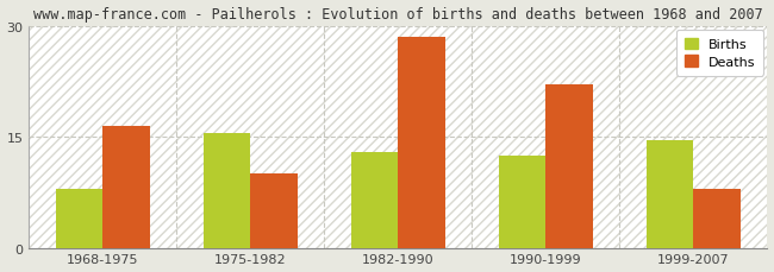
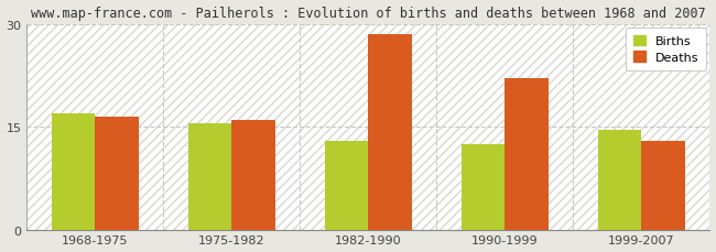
Births/1968-1975: 8.0 -> 17.0
Deaths/1975-1982: 10.0 -> 16.0
Deaths/1999-2007: 8.0 -> 13.0
